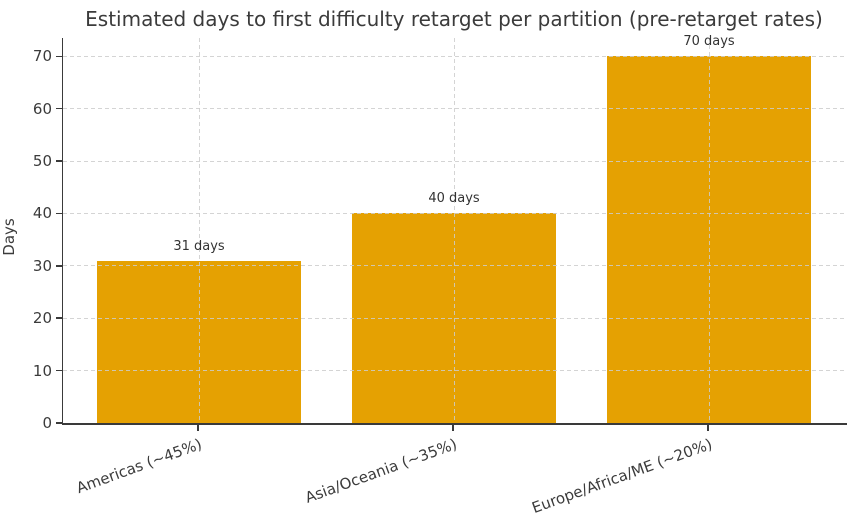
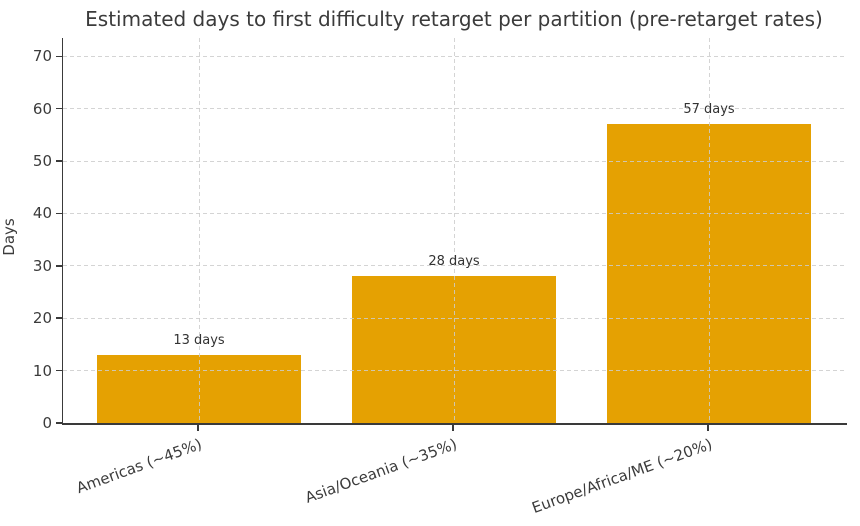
Americas (~45%): 31 -> 13
Asia/Oceania (~35%): 40 -> 28
Europe/Africa/ME (~20%): 70 -> 57
